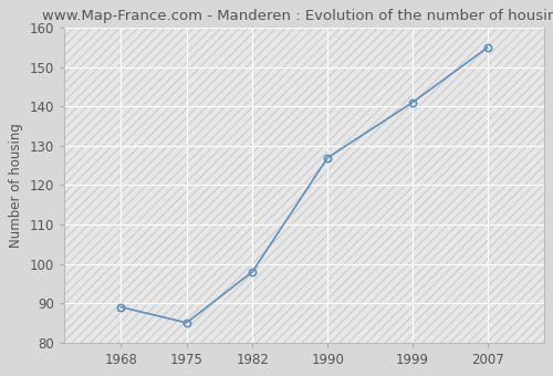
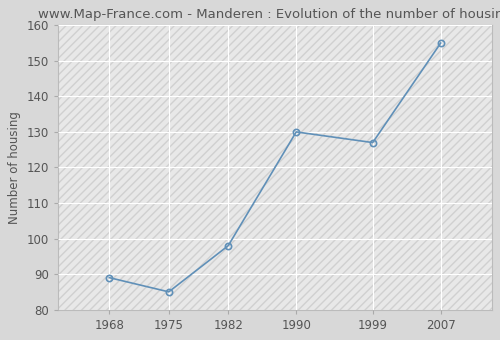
1990: 127 -> 130
1999: 141 -> 127
